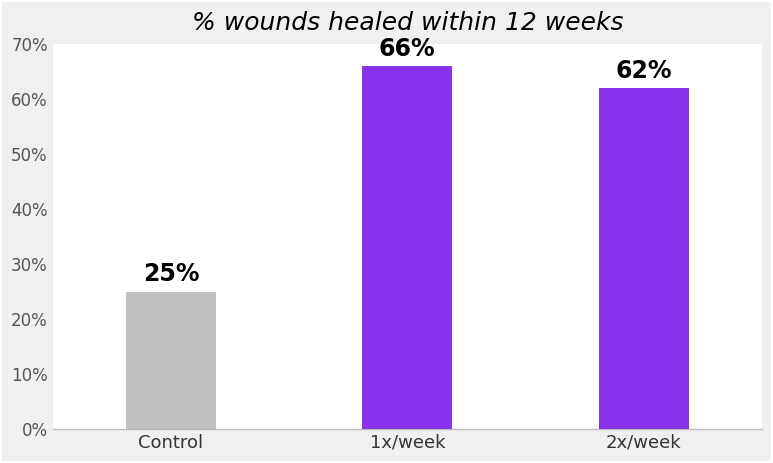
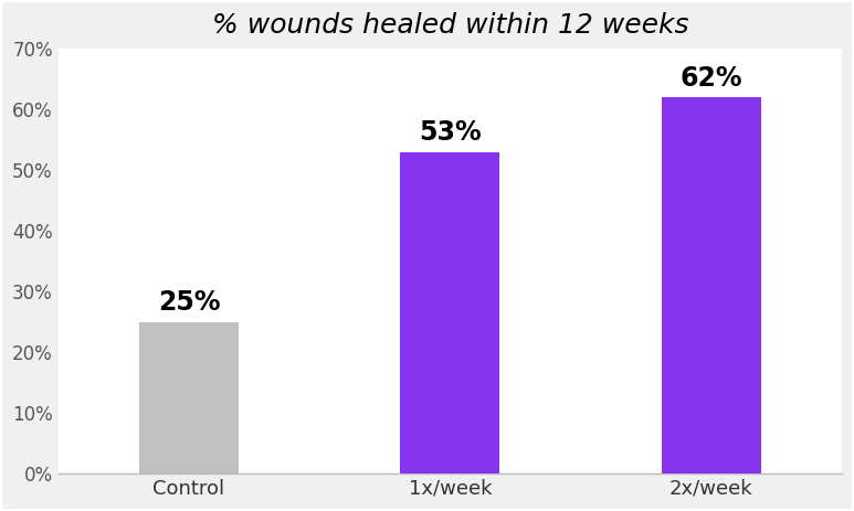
1x/week: 66% -> 53%
